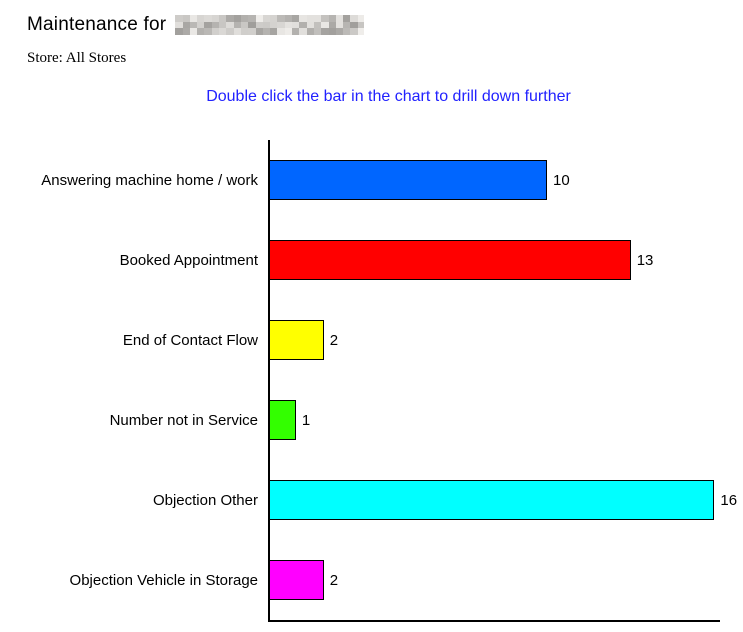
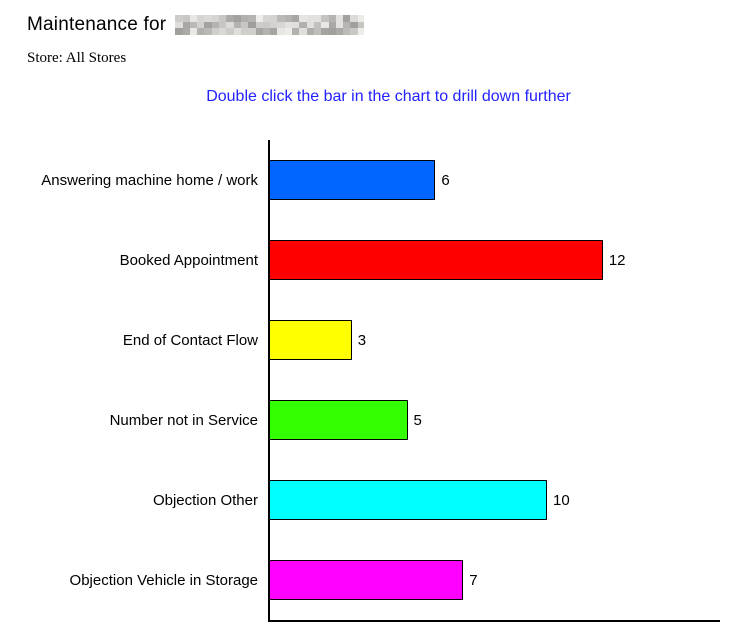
Answering machine home / work: 10 -> 6
Booked Appointment: 13 -> 12
End of Contact Flow: 2 -> 3
Number not in Service: 1 -> 5
Objection Other: 16 -> 10
Objection Vehicle in Storage: 2 -> 7
